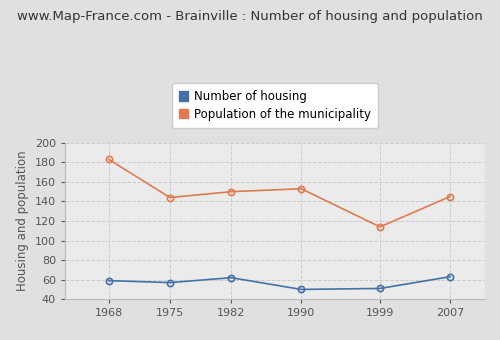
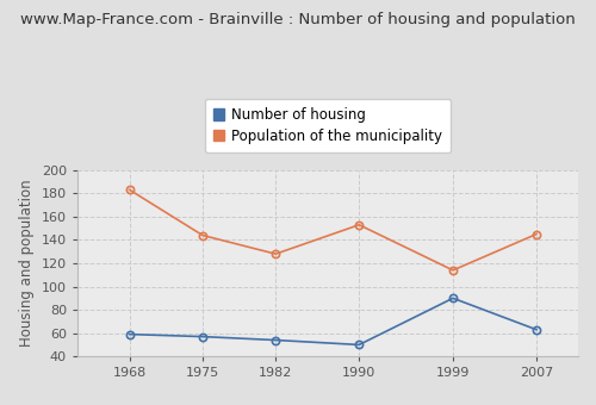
Number of housing/1982: 62 -> 54
Population of the municipality/1982: 150 -> 128
Number of housing/1999: 51 -> 90
